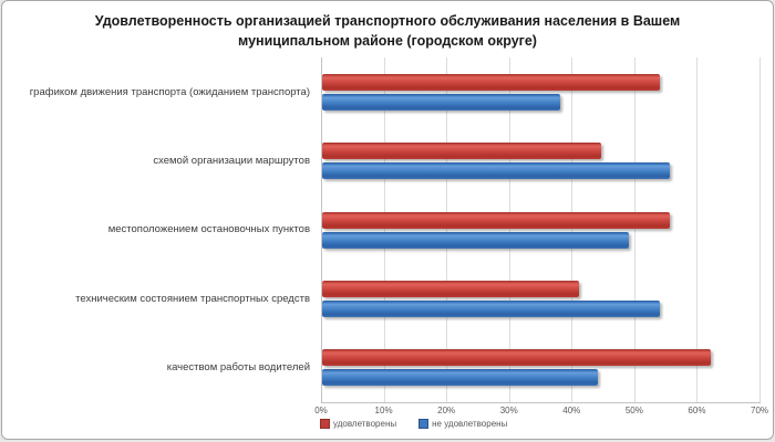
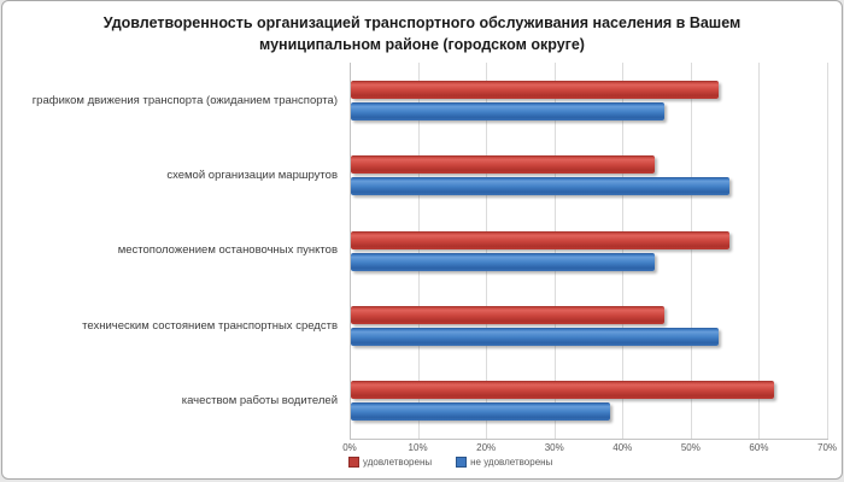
не удовлетворены/графиком движения транспорта (ожиданием транспорта): 38% -> 46%
не удовлетворены/местоположением остановочных пунктов: 49% -> 44%
удовлетворены/техническим состоянием транспортных средств: 41% -> 46%
не удовлетворены/качеством работы водителей: 44% -> 38%
